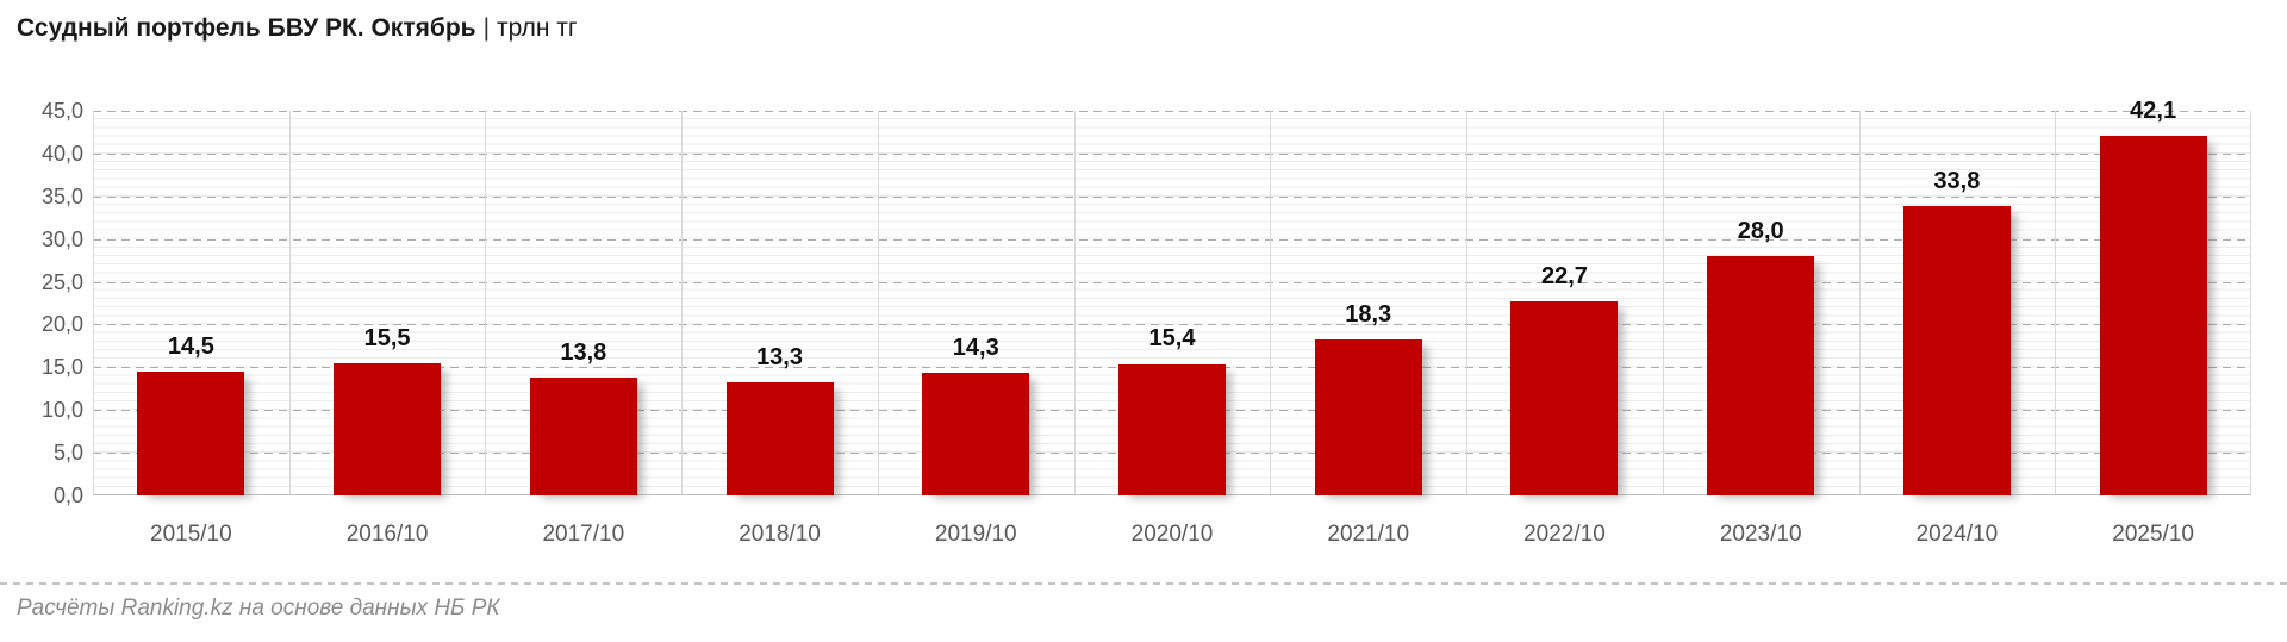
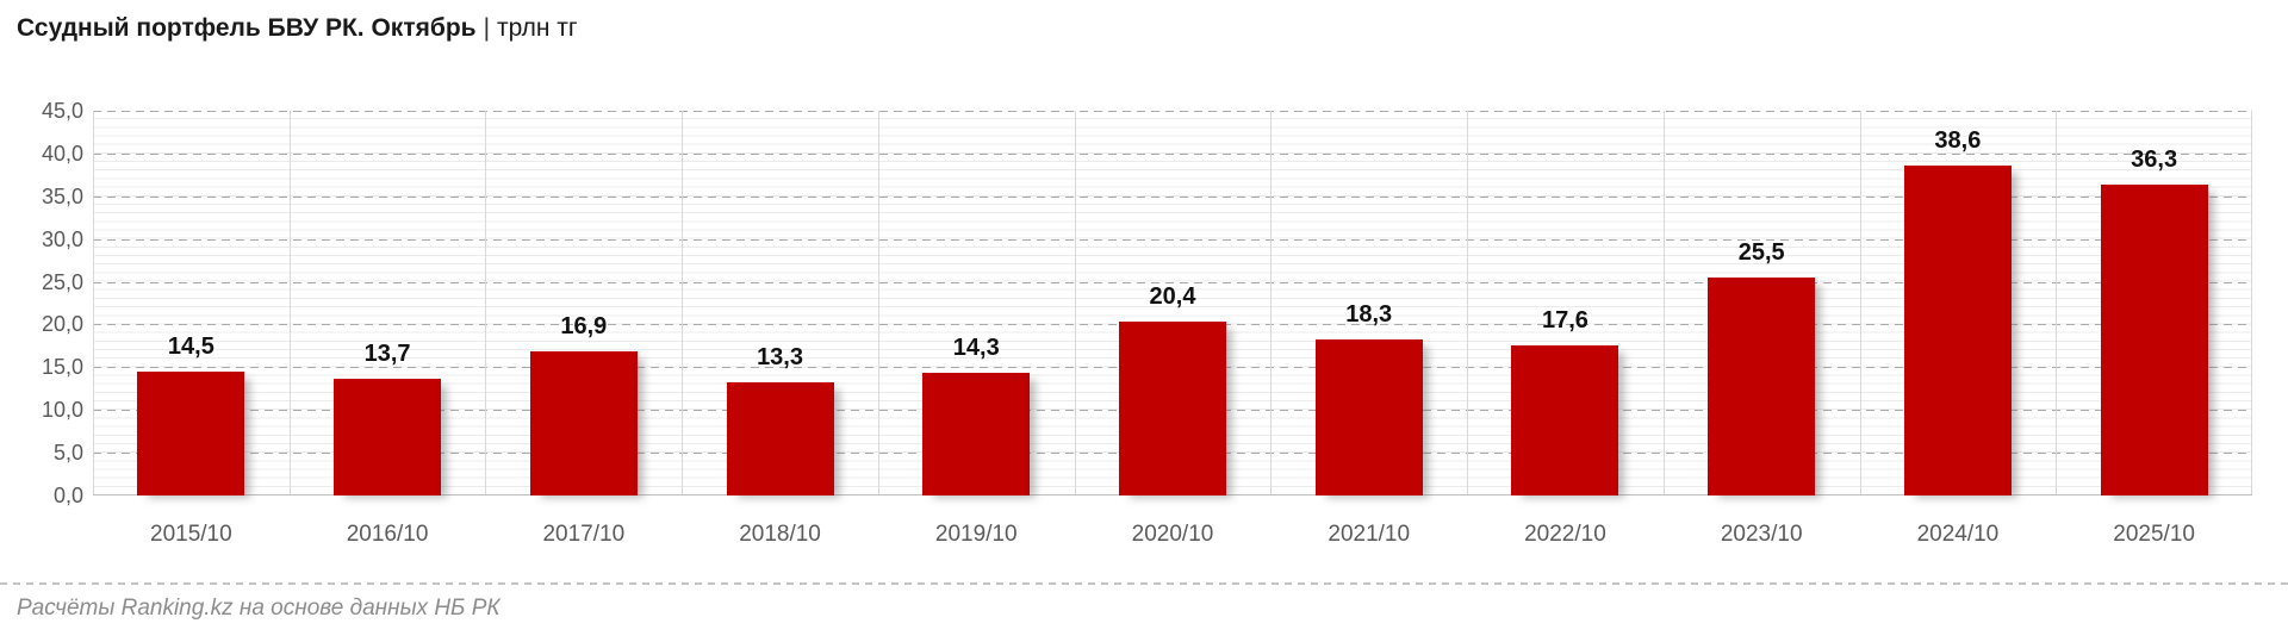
2016/10: 15,5 -> 13,7
2017/10: 13,8 -> 16,9
2020/10: 15,4 -> 20,4
2022/10: 22,7 -> 17,6
2023/10: 28,0 -> 25,5
2024/10: 33,8 -> 38,6
2025/10: 42,1 -> 36,3
